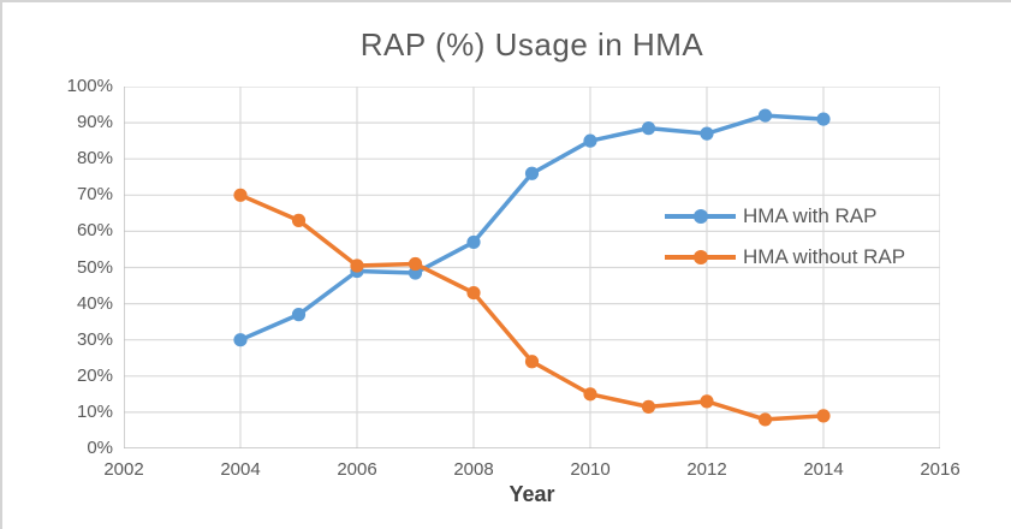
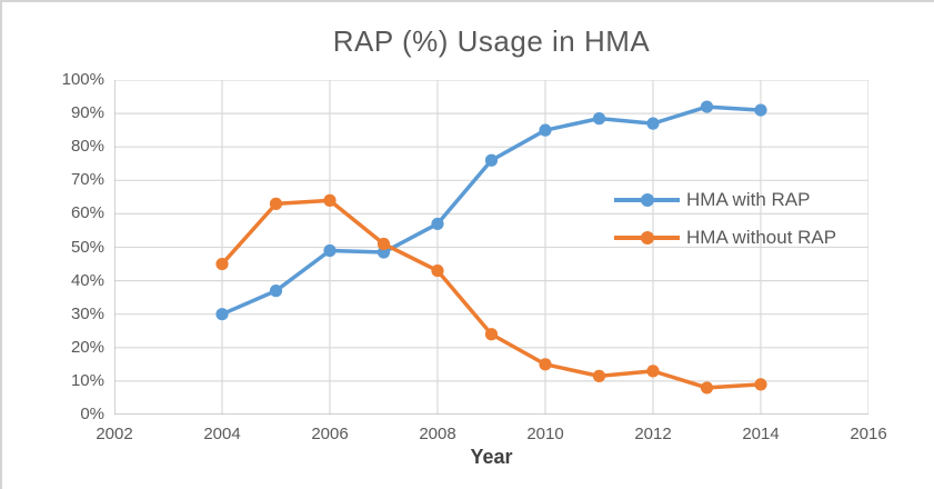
HMA without RAP/2004: 70% -> 45%
HMA without RAP/2006: 50% -> 64%
